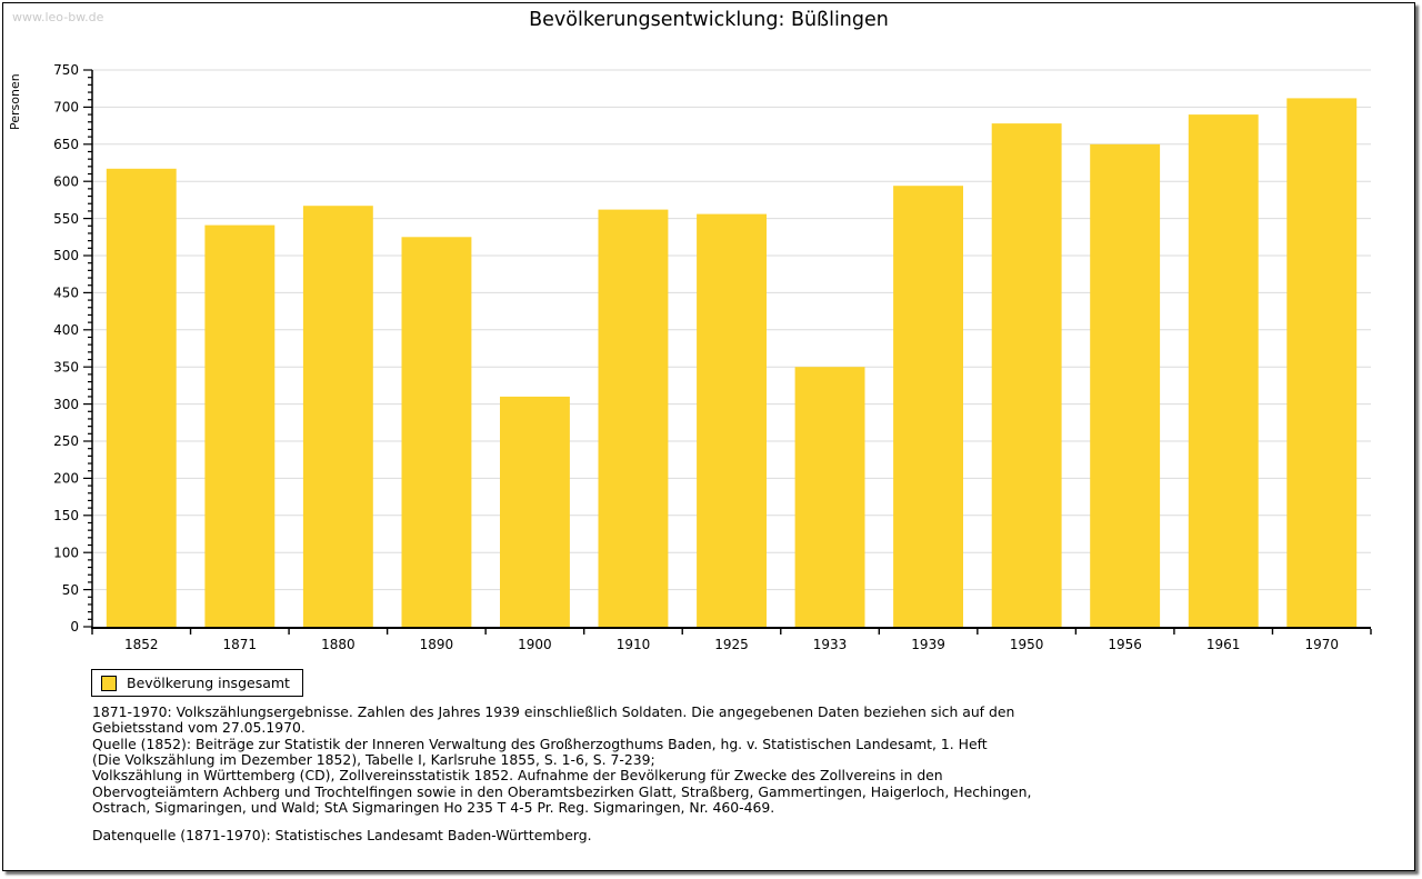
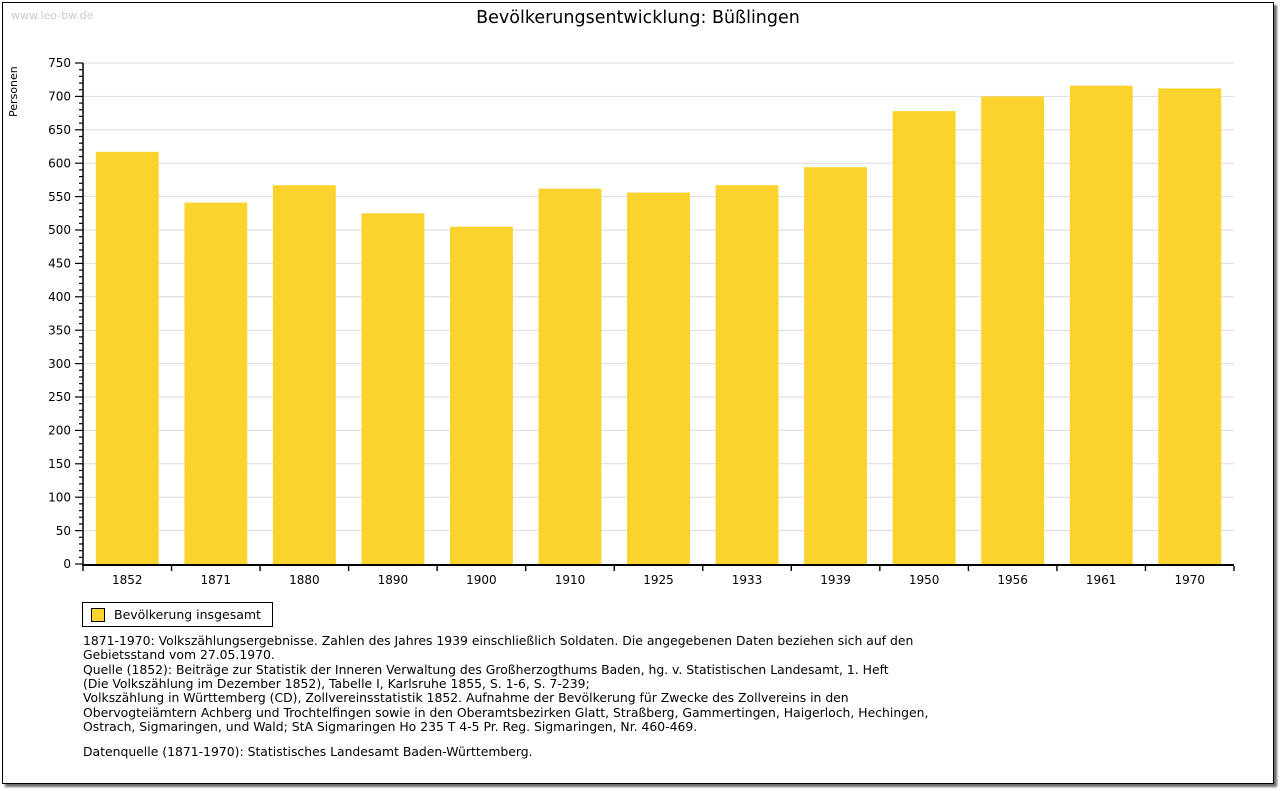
1900: 310 -> 500
1933: 350 -> 570
1956: 650 -> 700
1961: 690 -> 720
